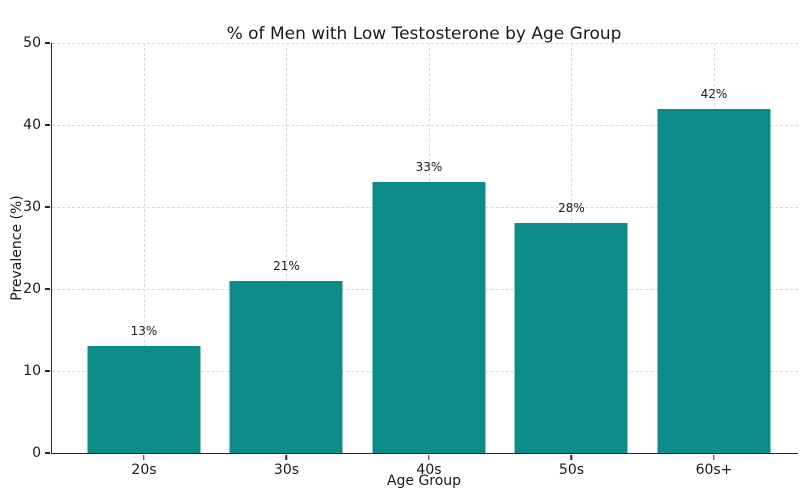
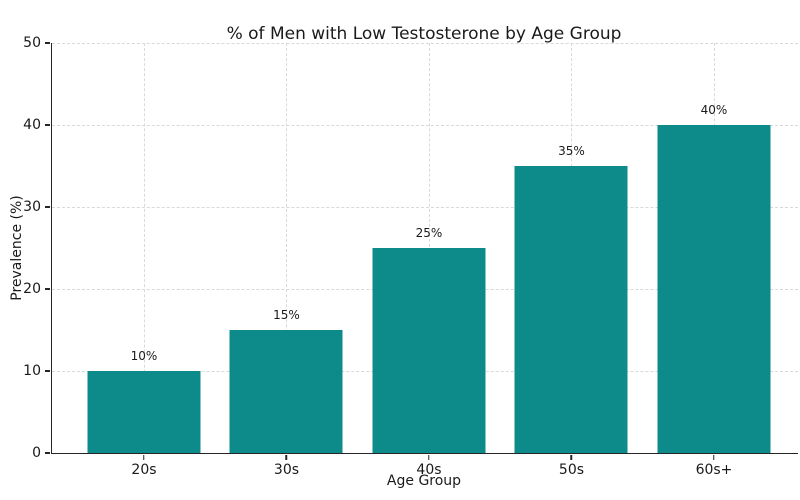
20s: 13% -> 10%
30s: 21% -> 15%
40s: 33% -> 25%
50s: 28% -> 35%
60s+: 42% -> 40%
